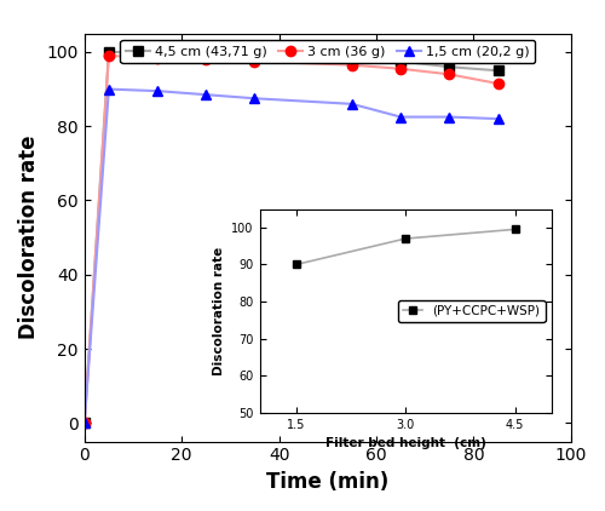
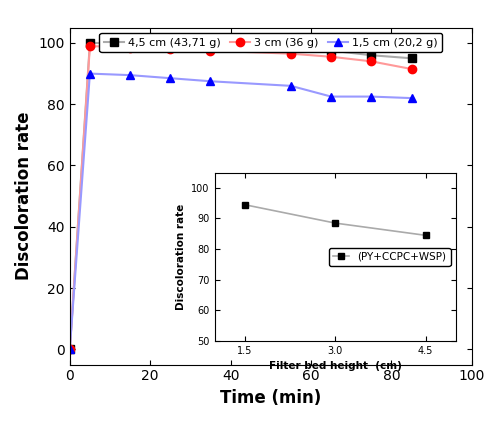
1.5: 90.0 -> 94.5
3.0: 97.0 -> 88.5
4.5: 99.5 -> 84.5
